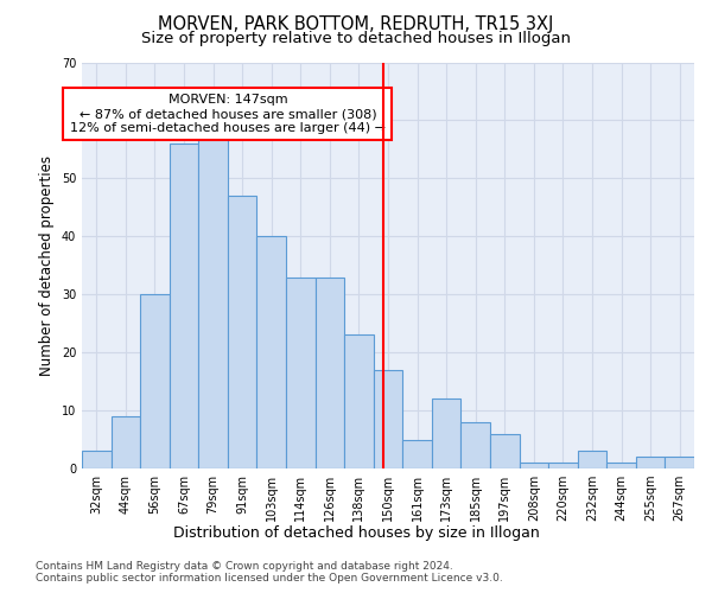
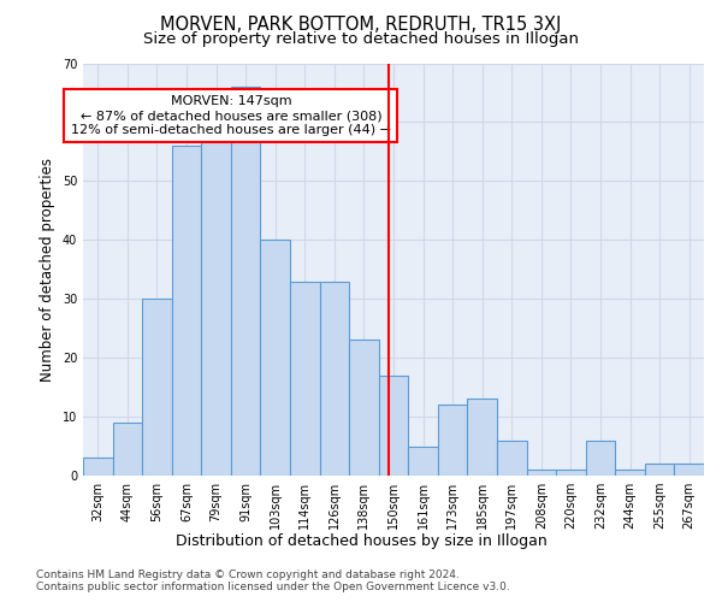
91sqm: 47 -> 66
185sqm: 8 -> 13
232sqm: 3 -> 6
